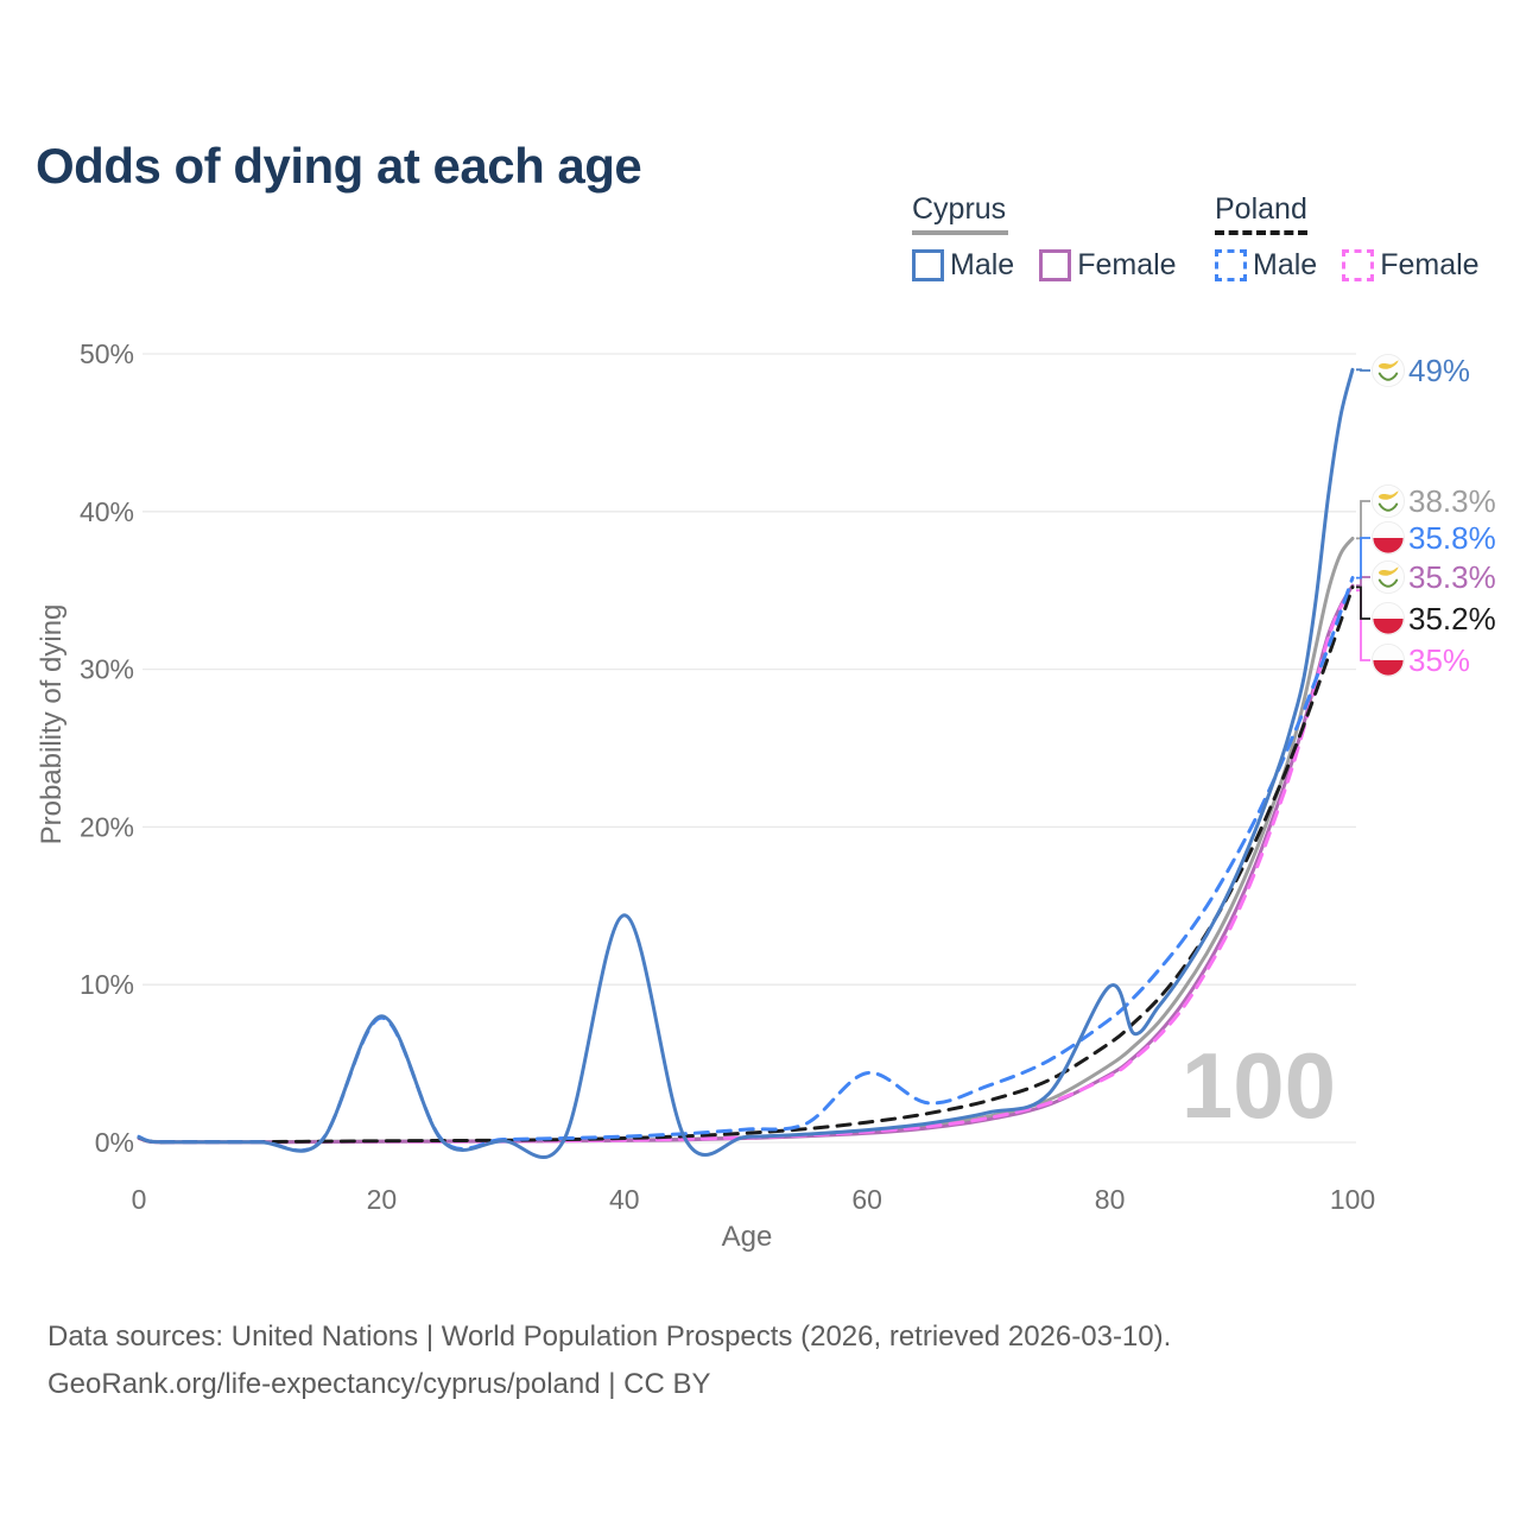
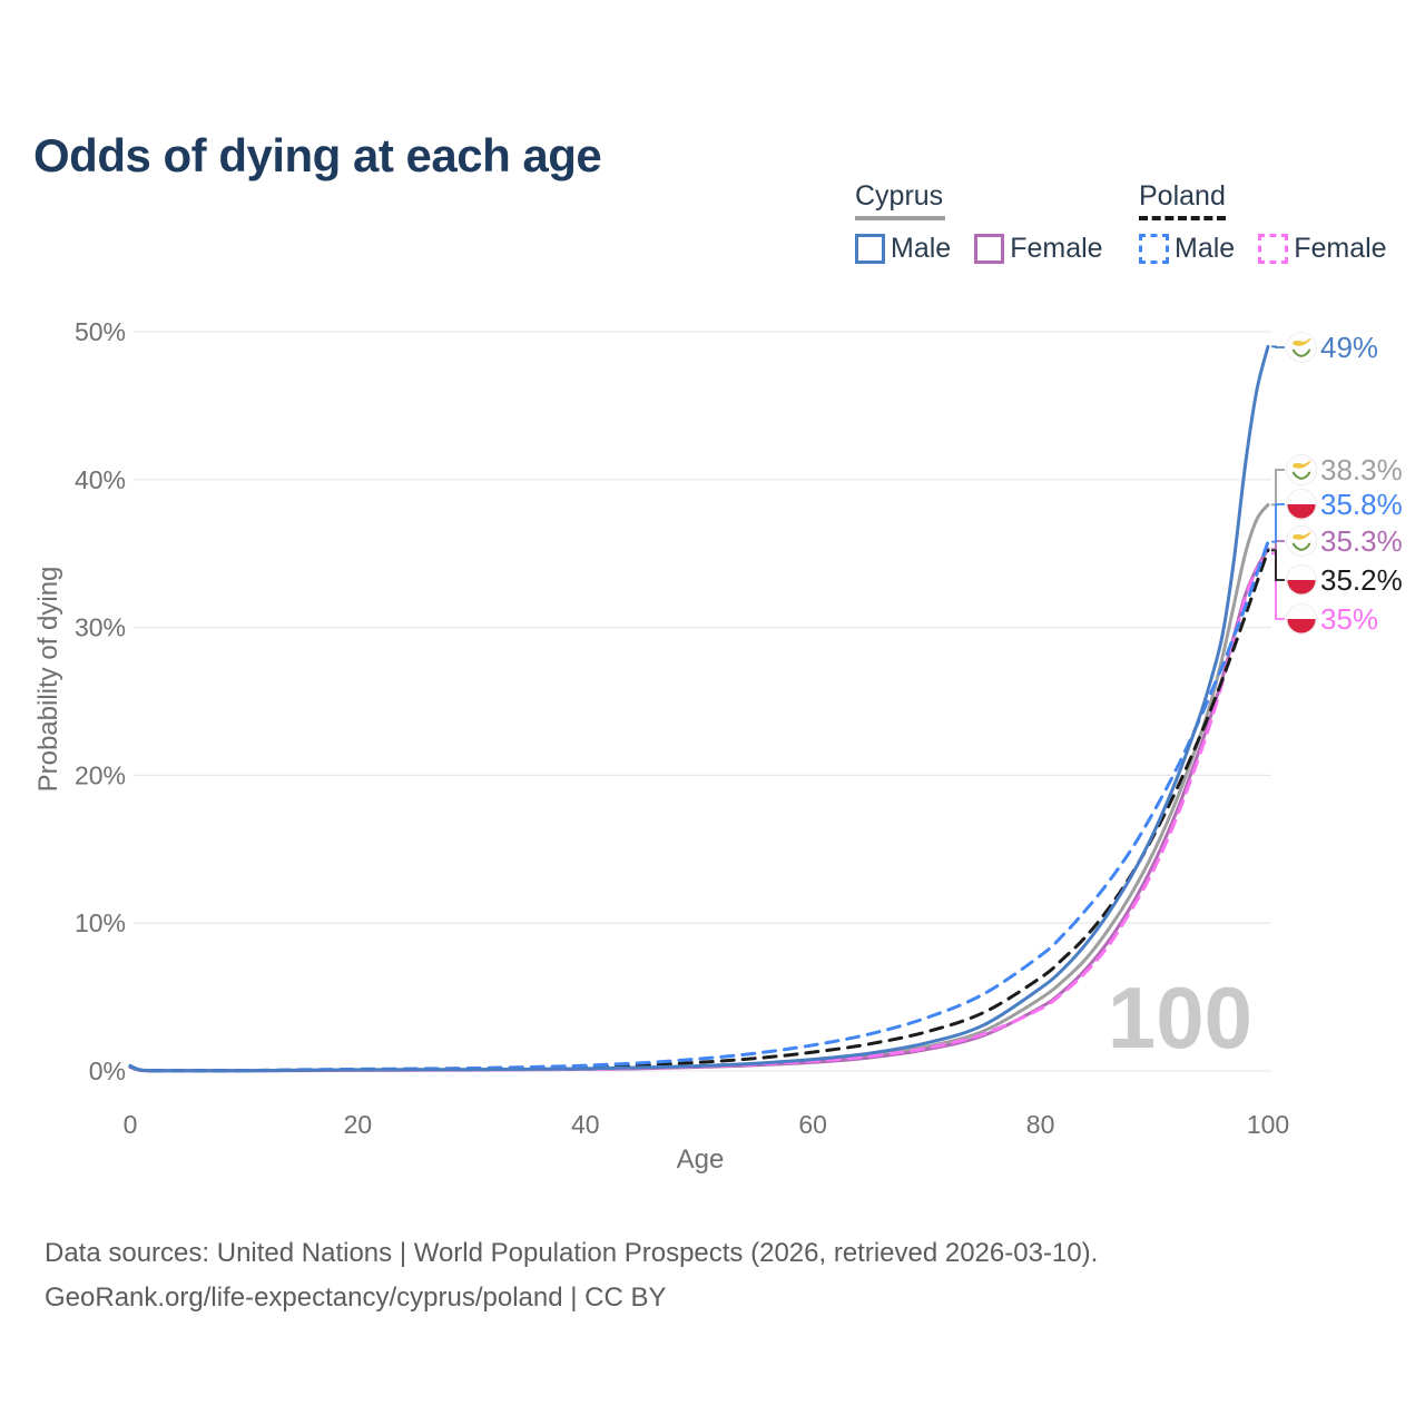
Poland Male/20: 7.9% -> 0.1%
Cyprus Male/20: 8.0% -> 0.1%
Cyprus Male/40: 14.4% -> 0.2%
Poland Male/60: 4.4% -> 1.8%
Cyprus Male/80: 9.9% -> 5.6%
